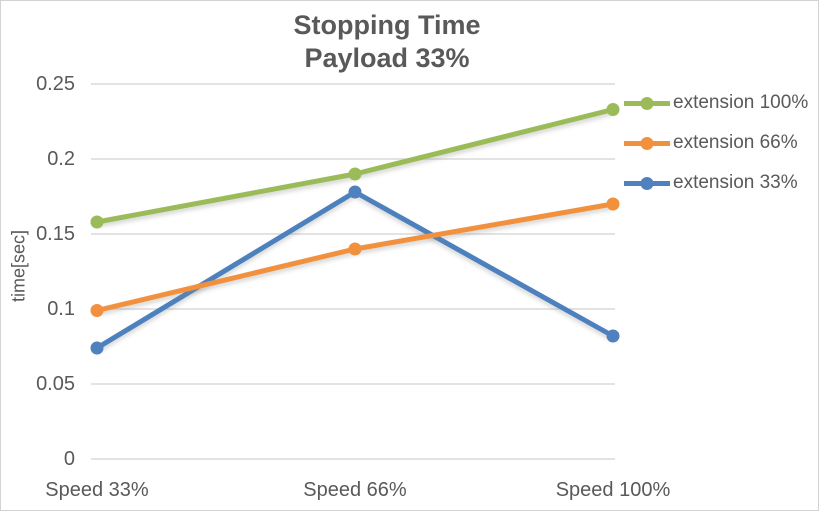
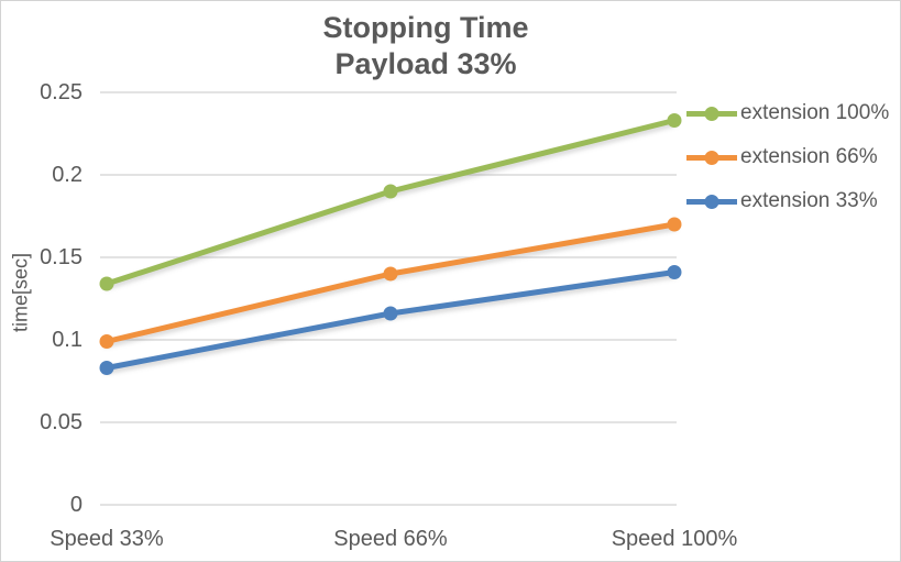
extension 100%/Speed 33%: 0.158 -> 0.134
extension 33%/Speed 33%: 0.074 -> 0.083
extension 33%/Speed 66%: 0.178 -> 0.116
extension 33%/Speed 100%: 0.082 -> 0.141
